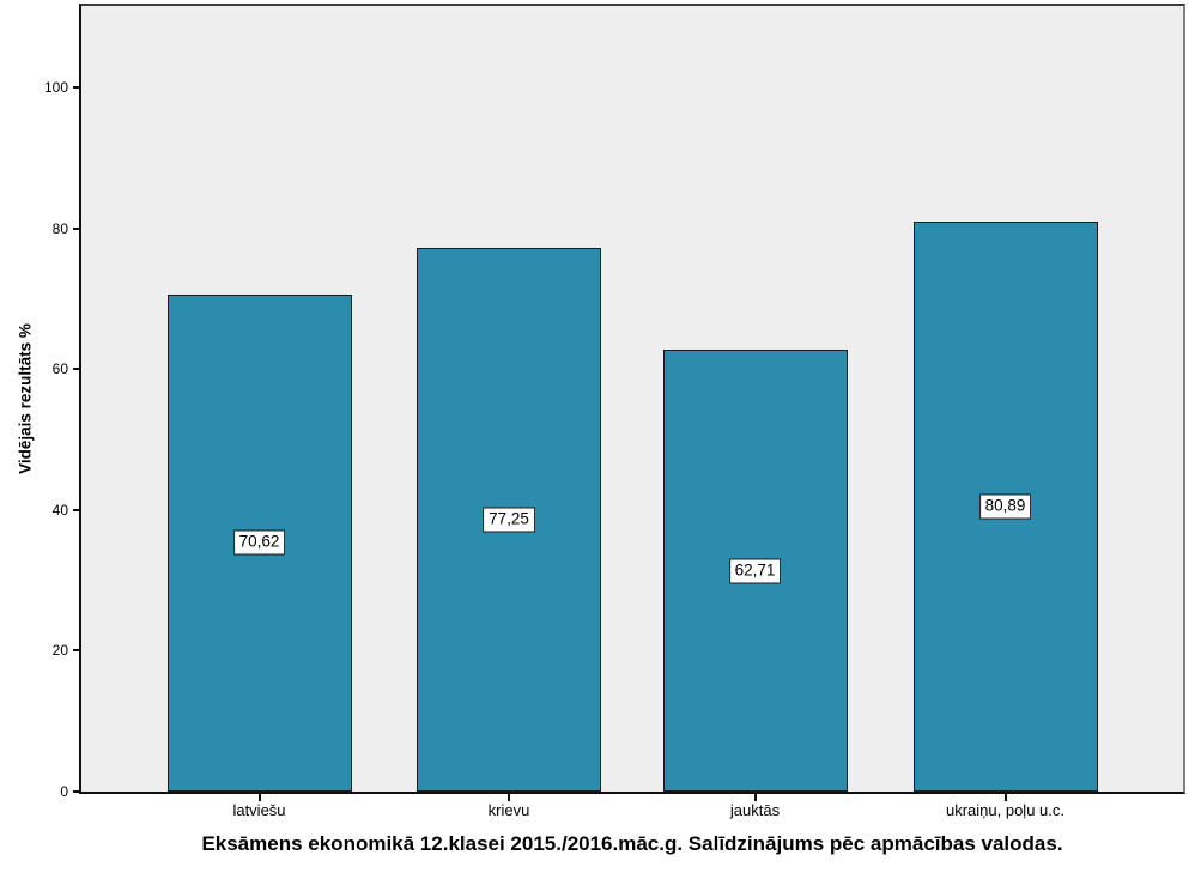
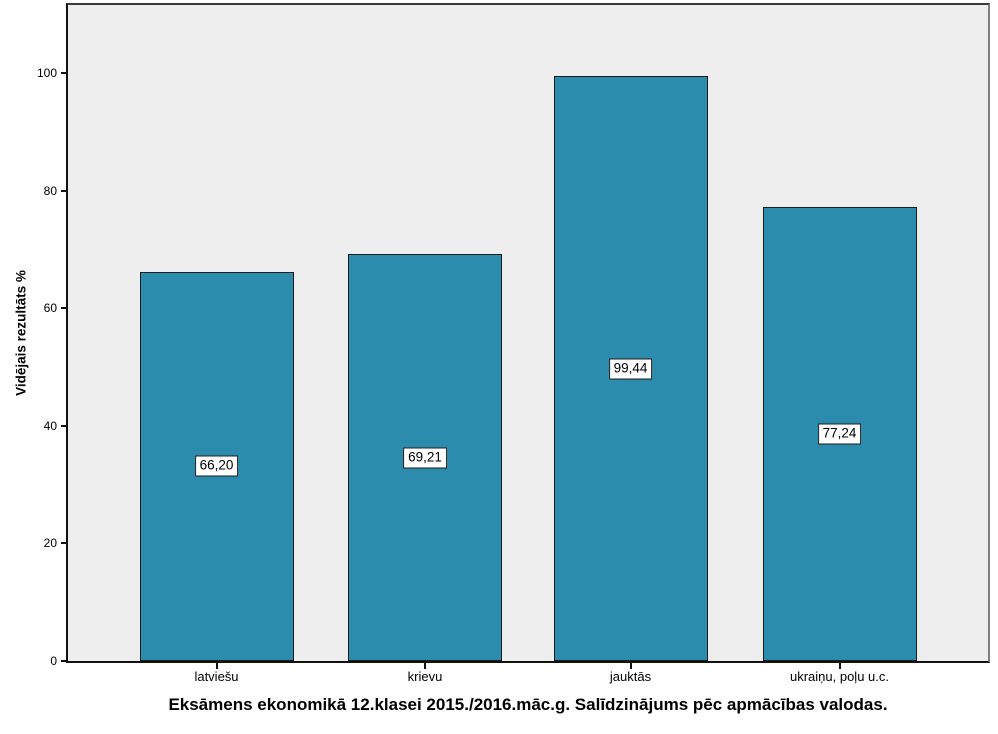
latviešu: 70,62 -> 66,20
krievu: 77,25 -> 69,21
jauktās: 62,71 -> 99,44
ukraiņu, poļu u.c.: 80,89 -> 77,24
